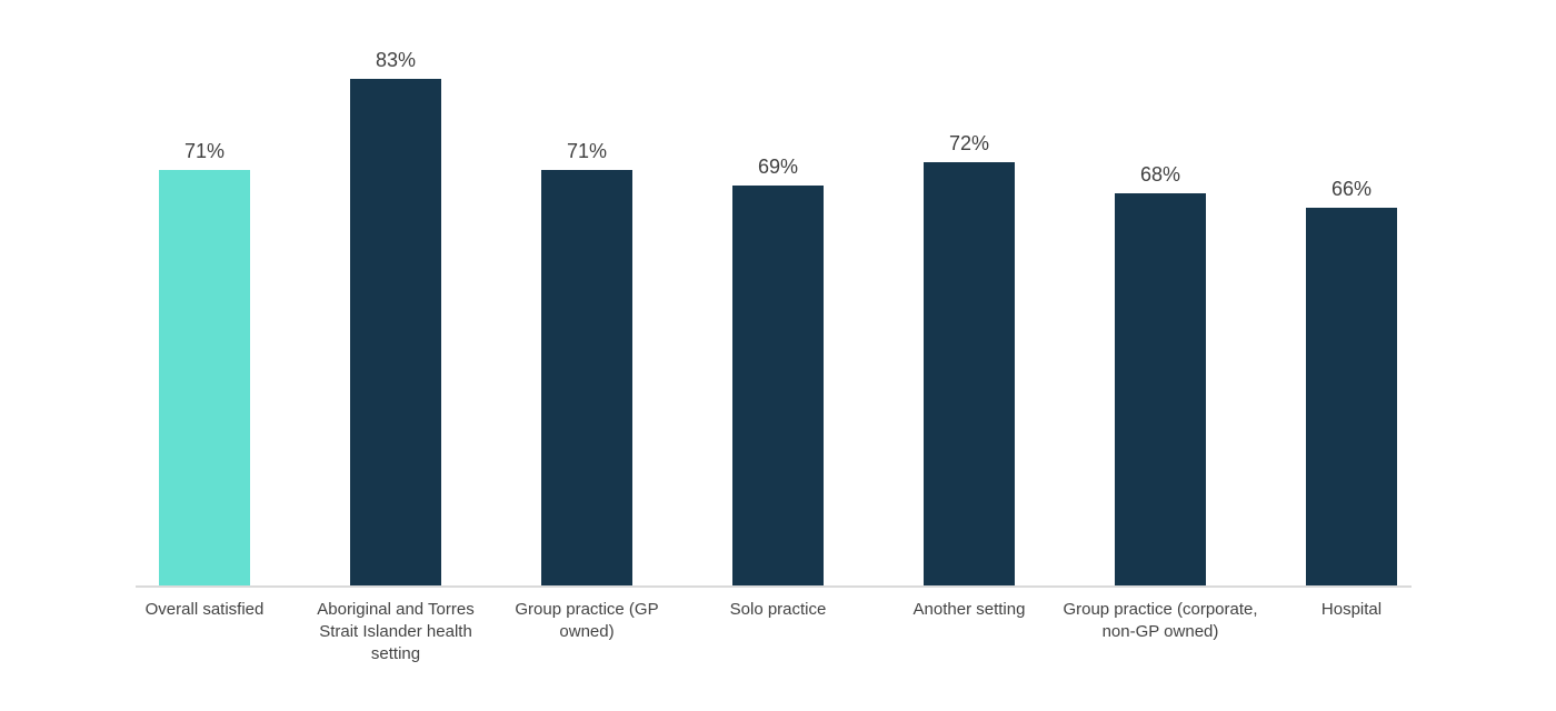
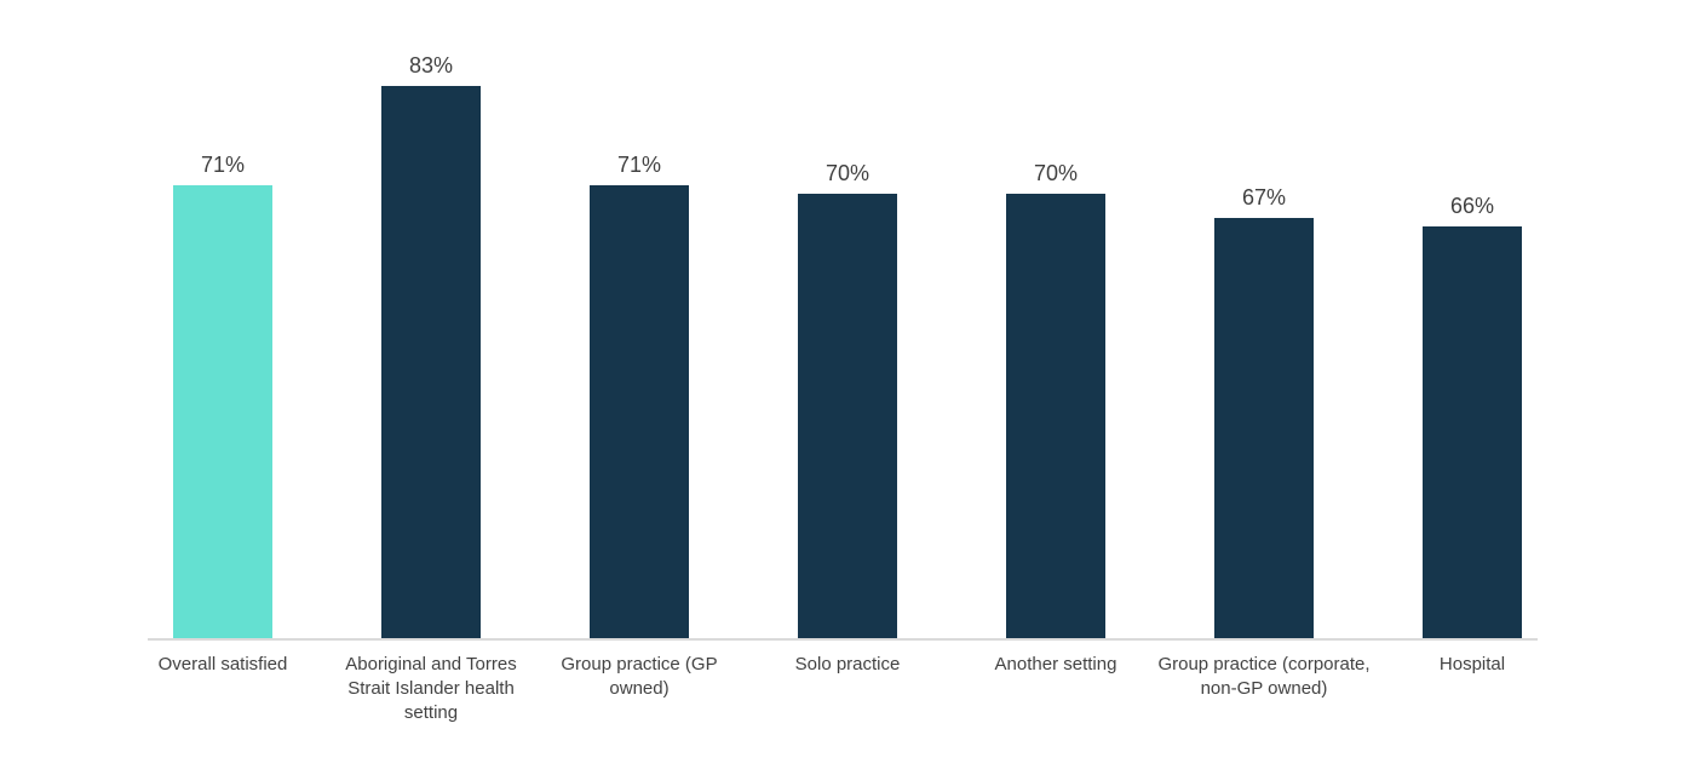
Solo practice: 69% -> 70%
Another setting: 72% -> 70%
Group practice (corporate, non-GP owned): 68% -> 67%
